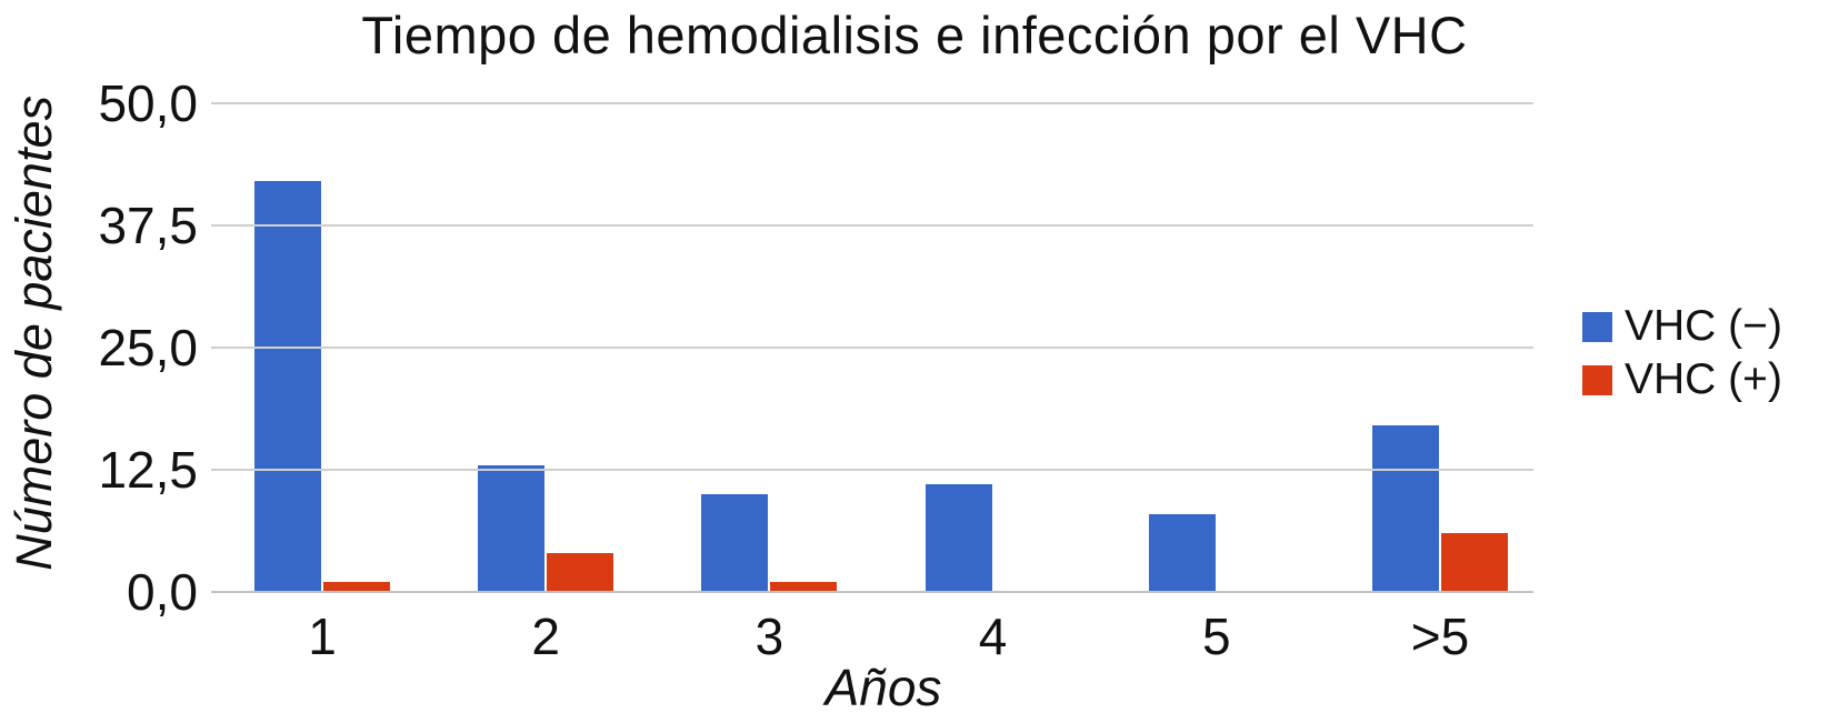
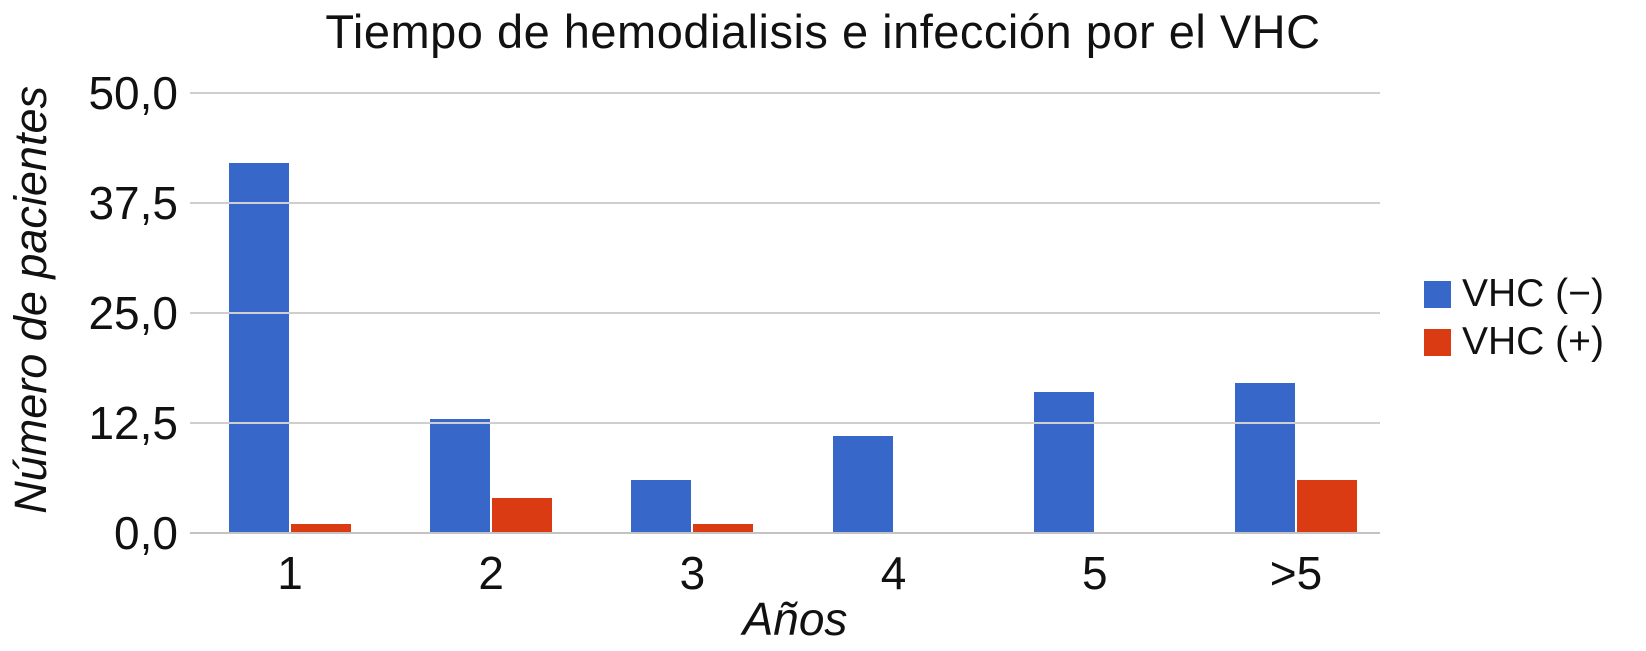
VHC (−)/3: 10 -> 6
VHC (−)/5: 8 -> 16
